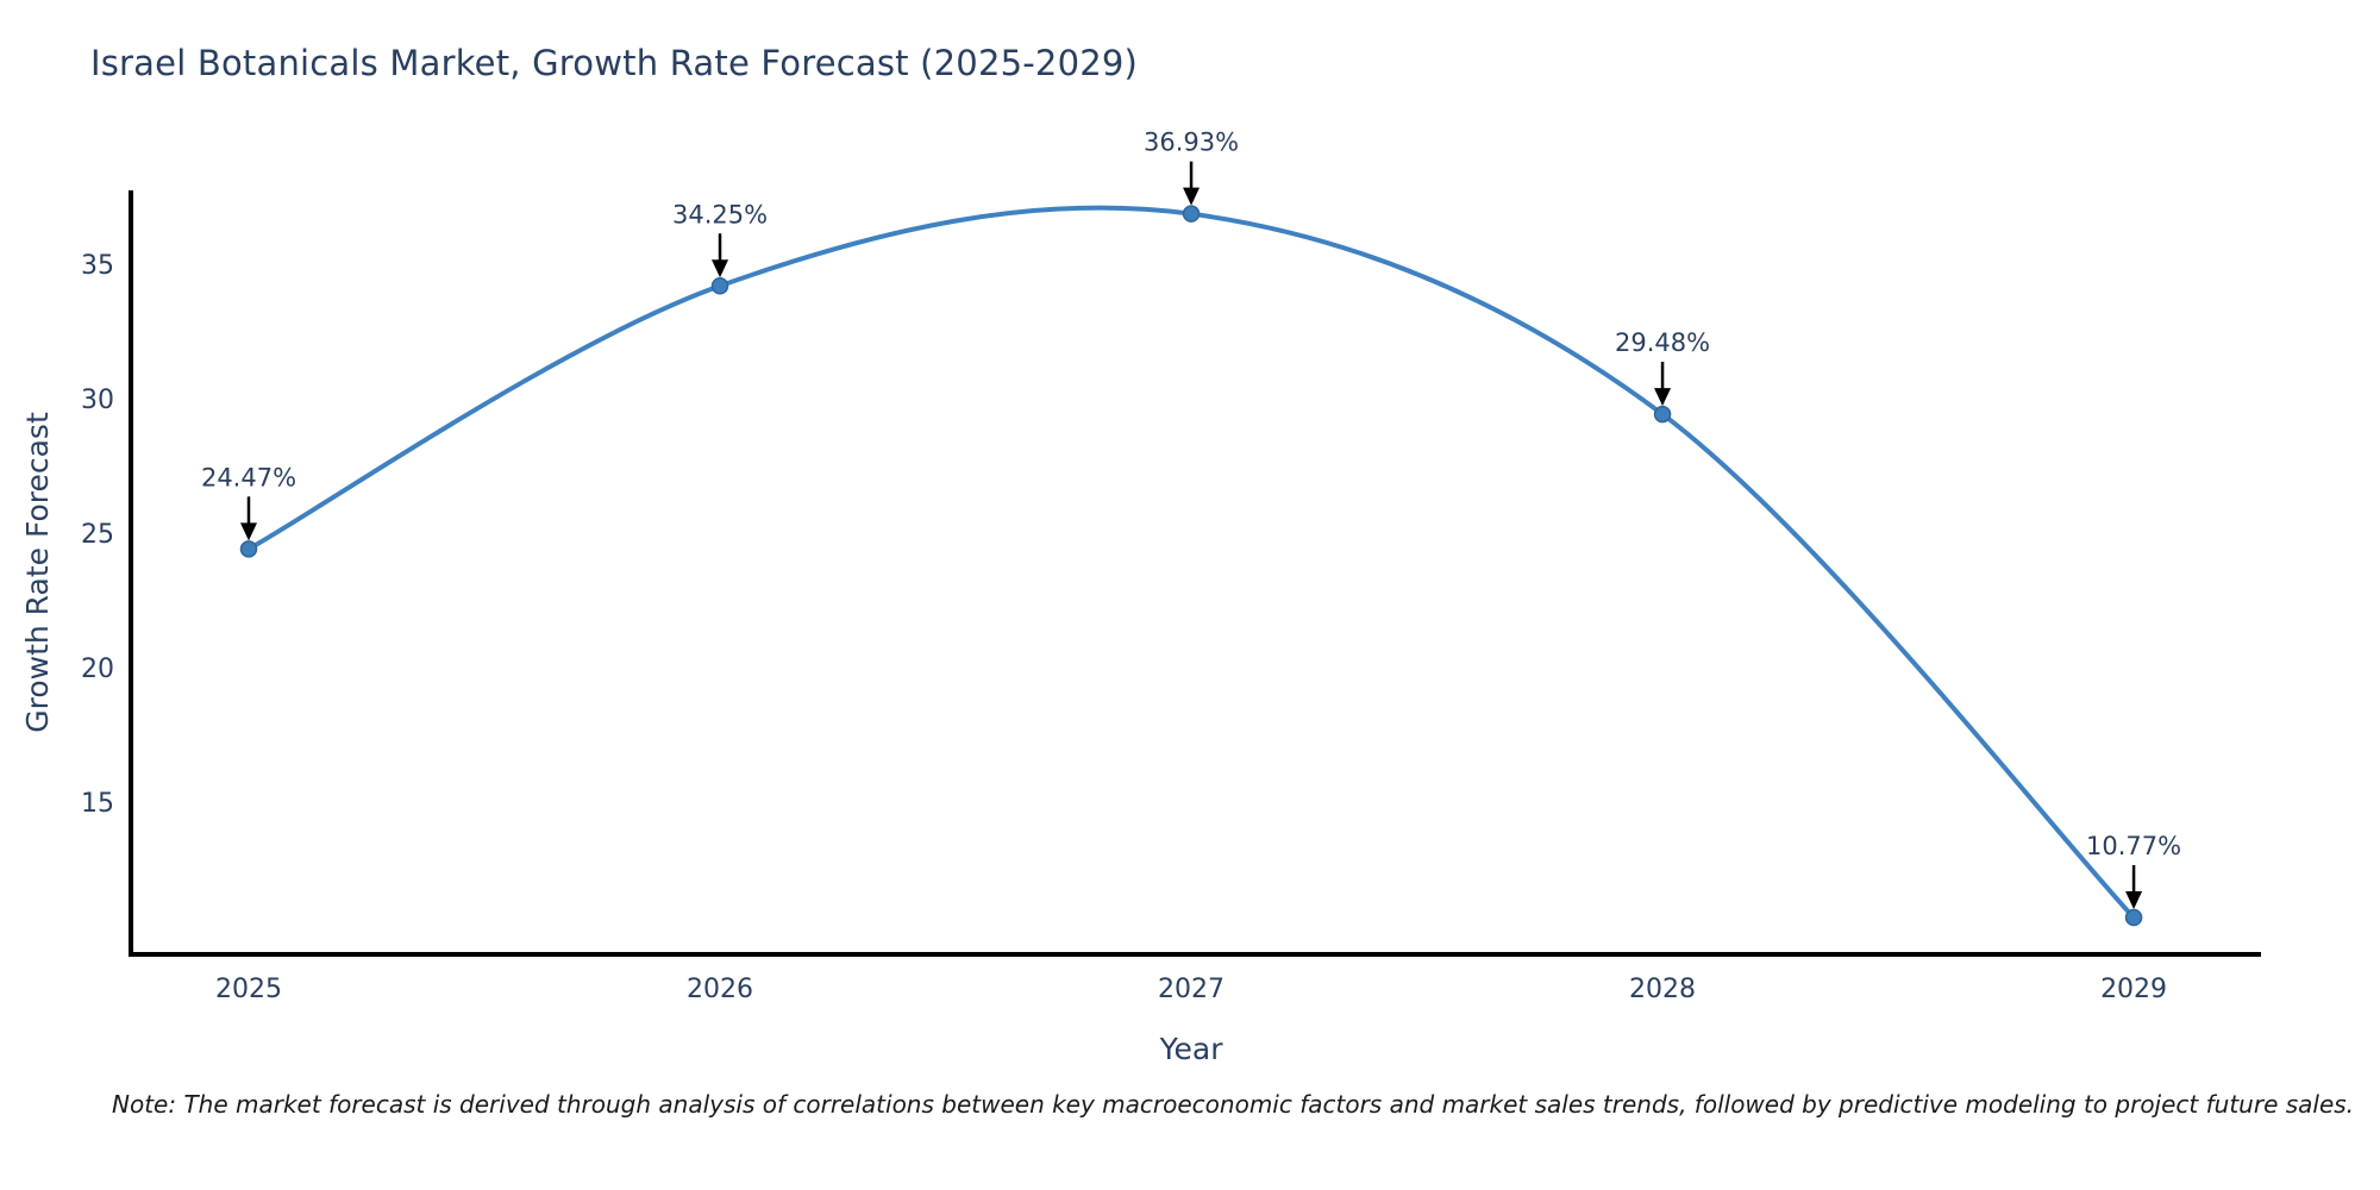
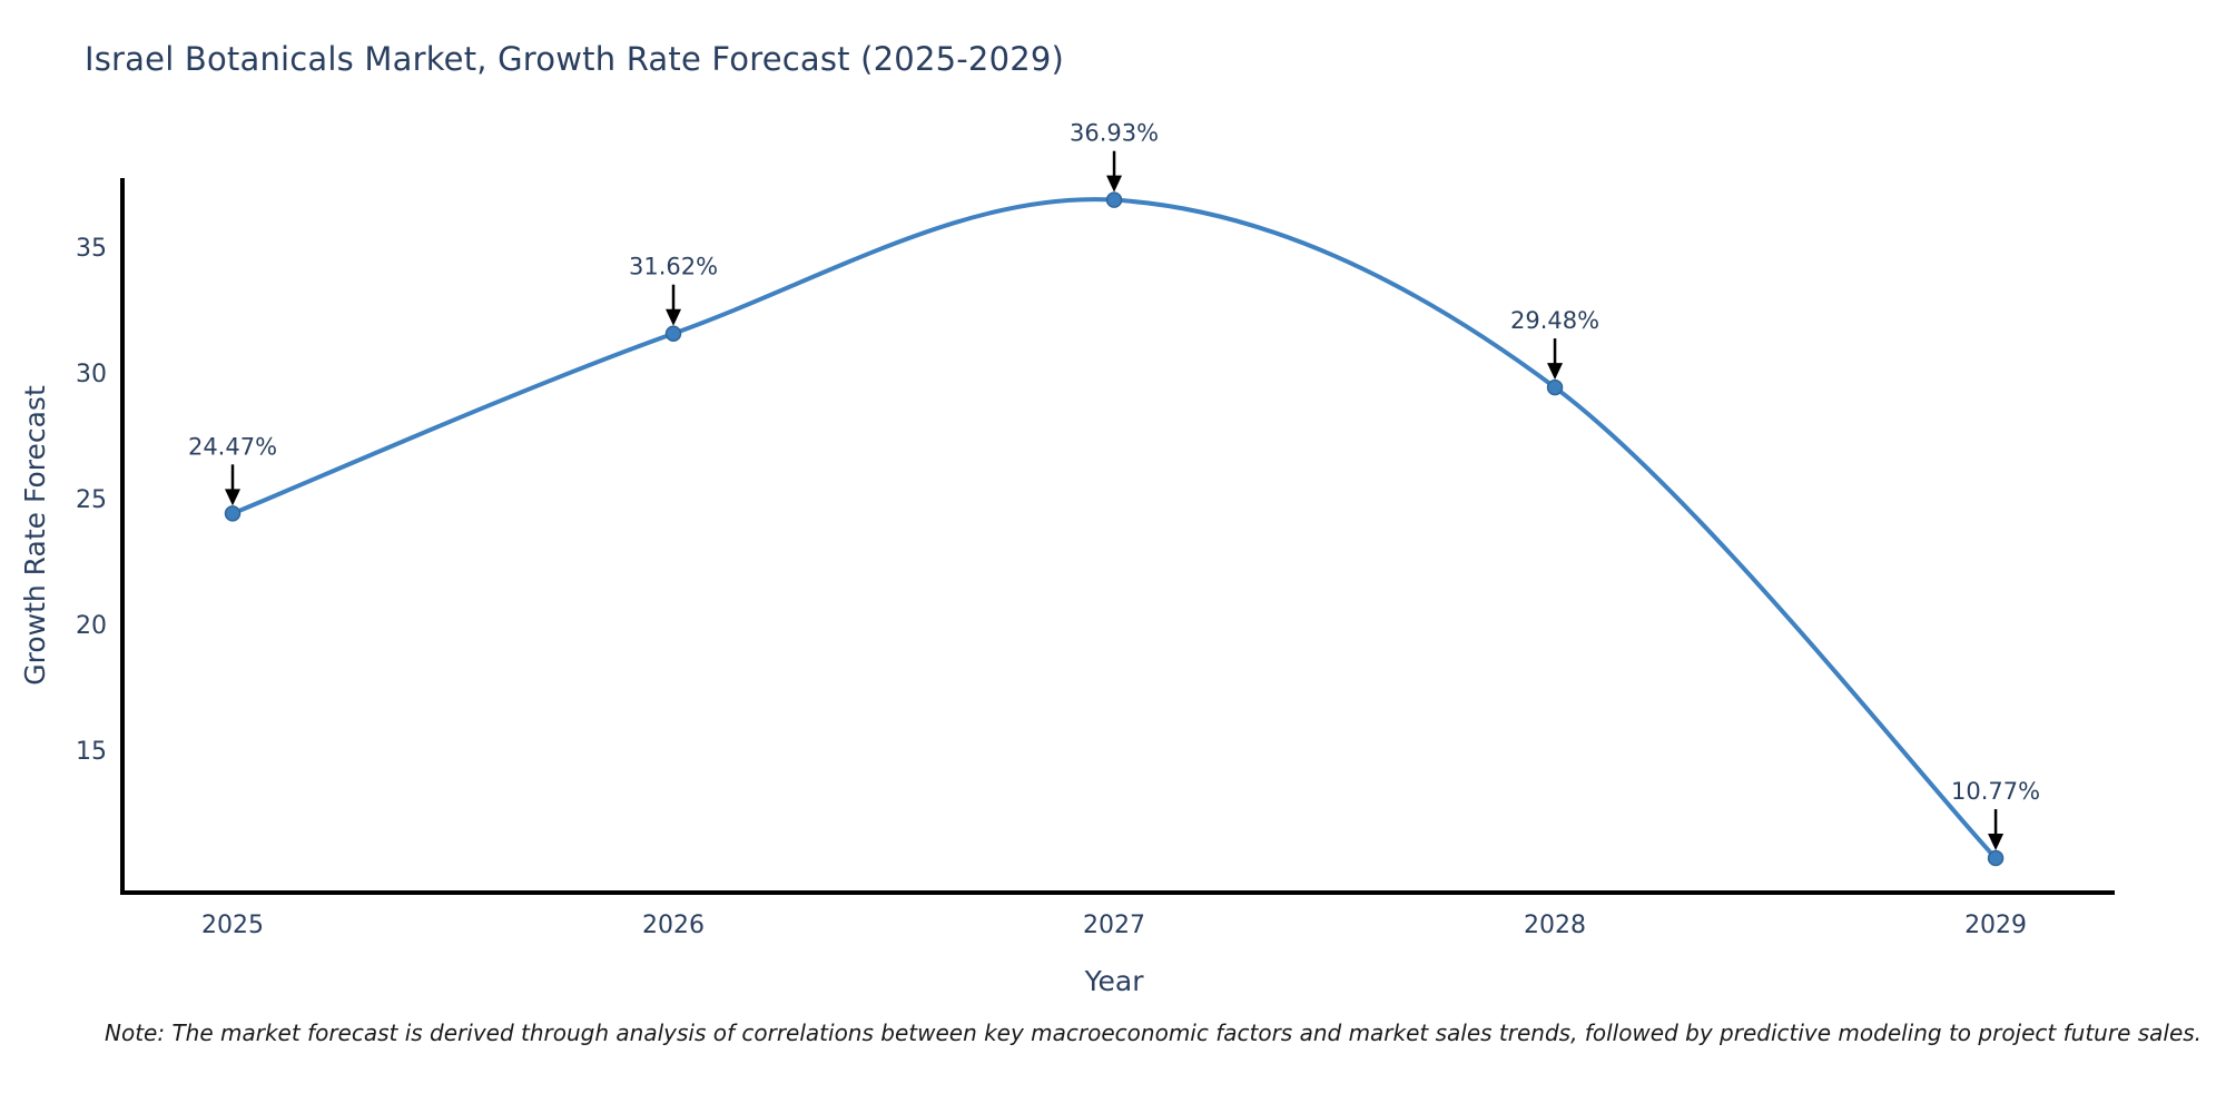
2026: 34.25% -> 31.62%
